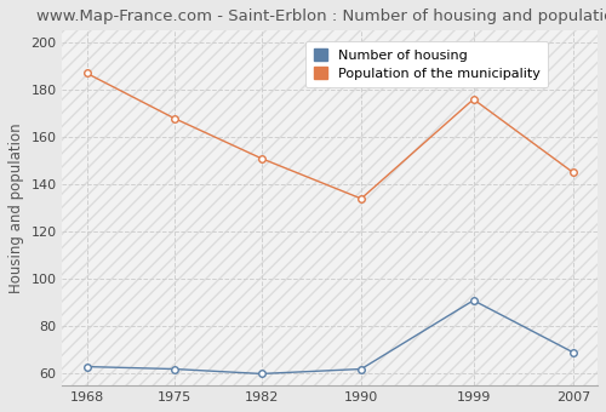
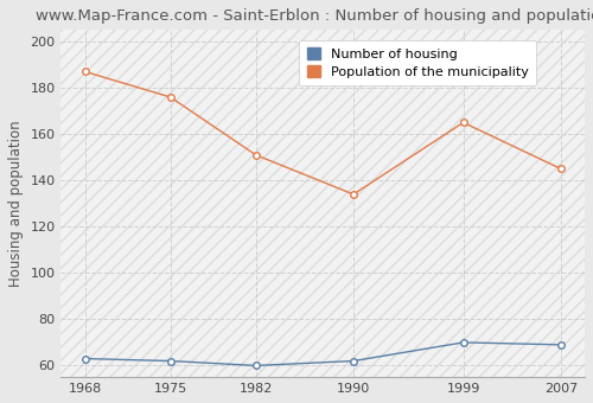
Population of the municipality/1975: 168 -> 176
Number of housing/1999: 91 -> 70
Population of the municipality/1999: 176 -> 165
